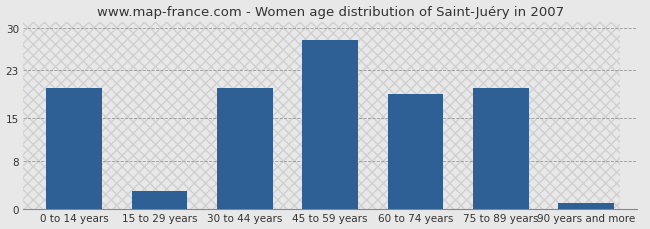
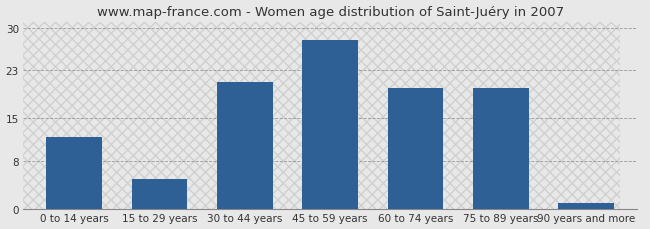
0 to 14 years: 20 -> 12
15 to 29 years: 3 -> 5
30 to 44 years: 20 -> 21
60 to 74 years: 19 -> 20
